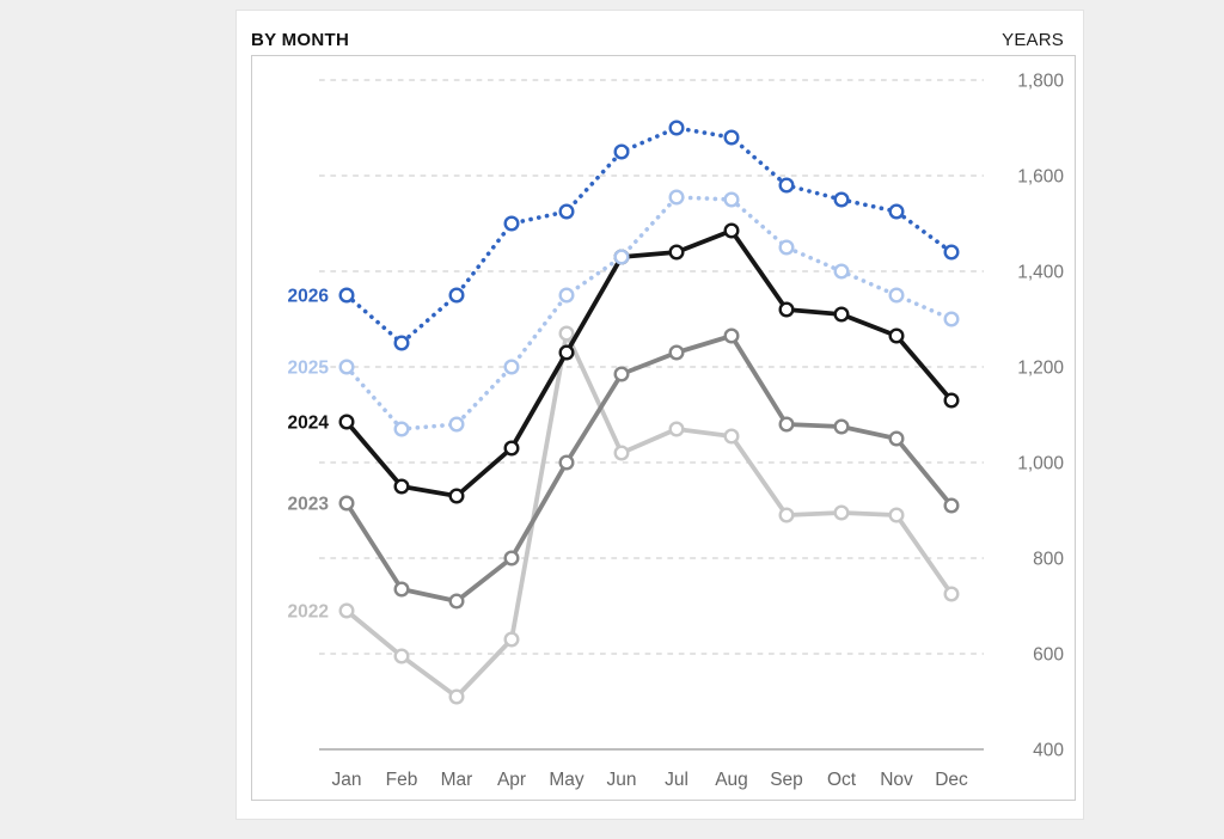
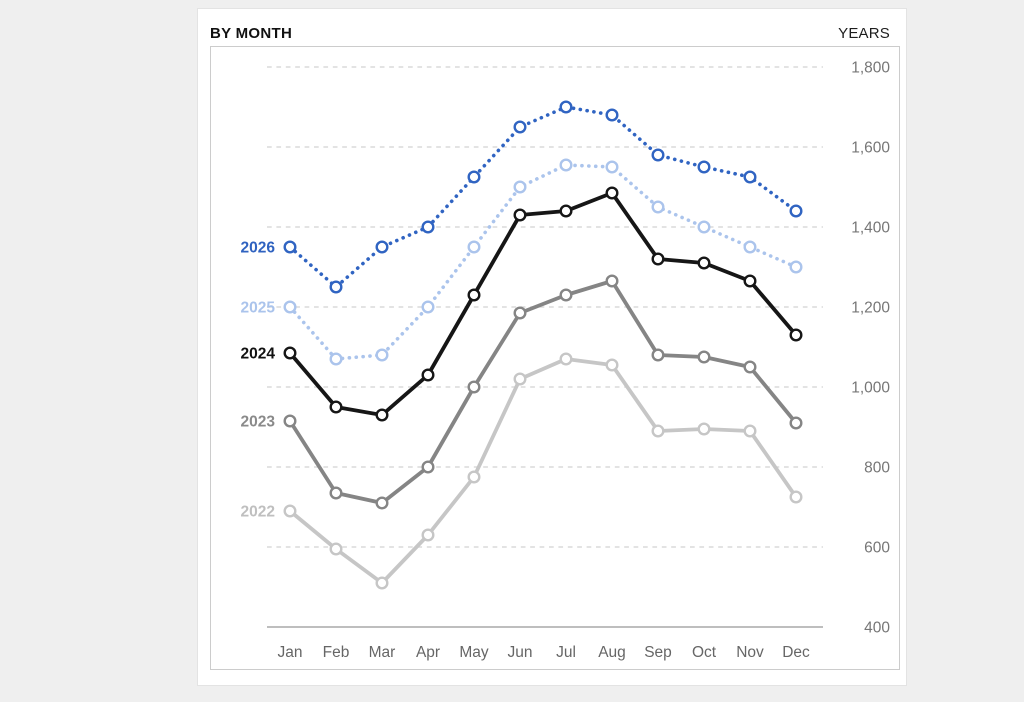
2026/Apr: 1500 -> 1400
2022/May: 1270 -> 780
2025/Jun: 1430 -> 1500
